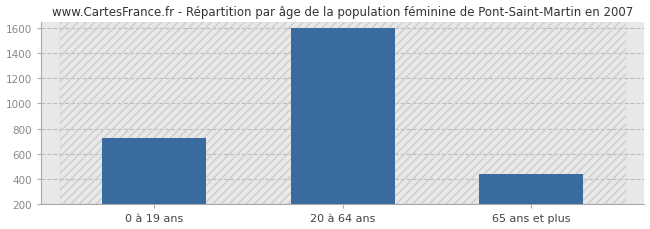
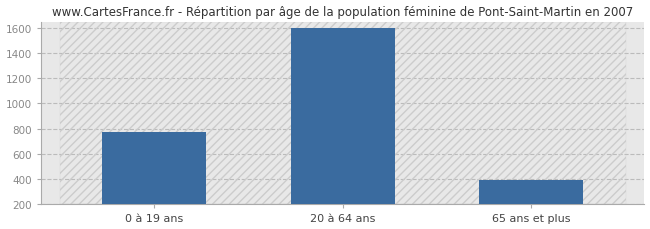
0 à 19 ans: 730 -> 780
65 ans et plus: 440 -> 390
